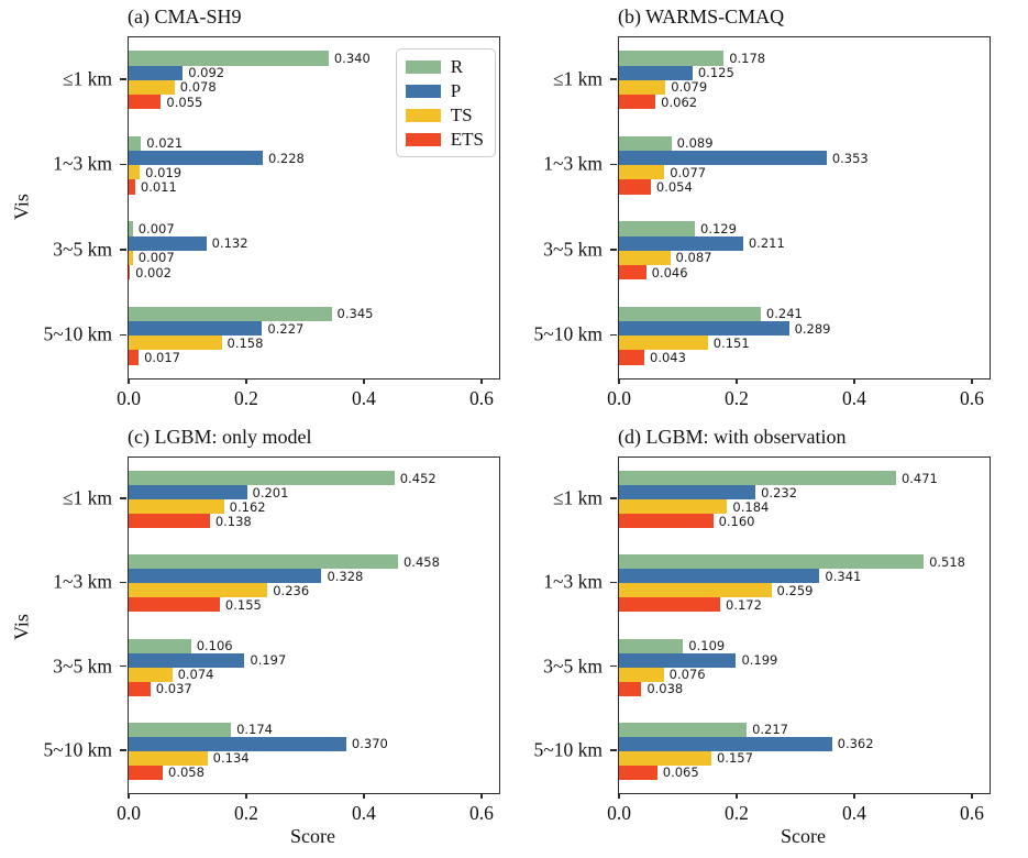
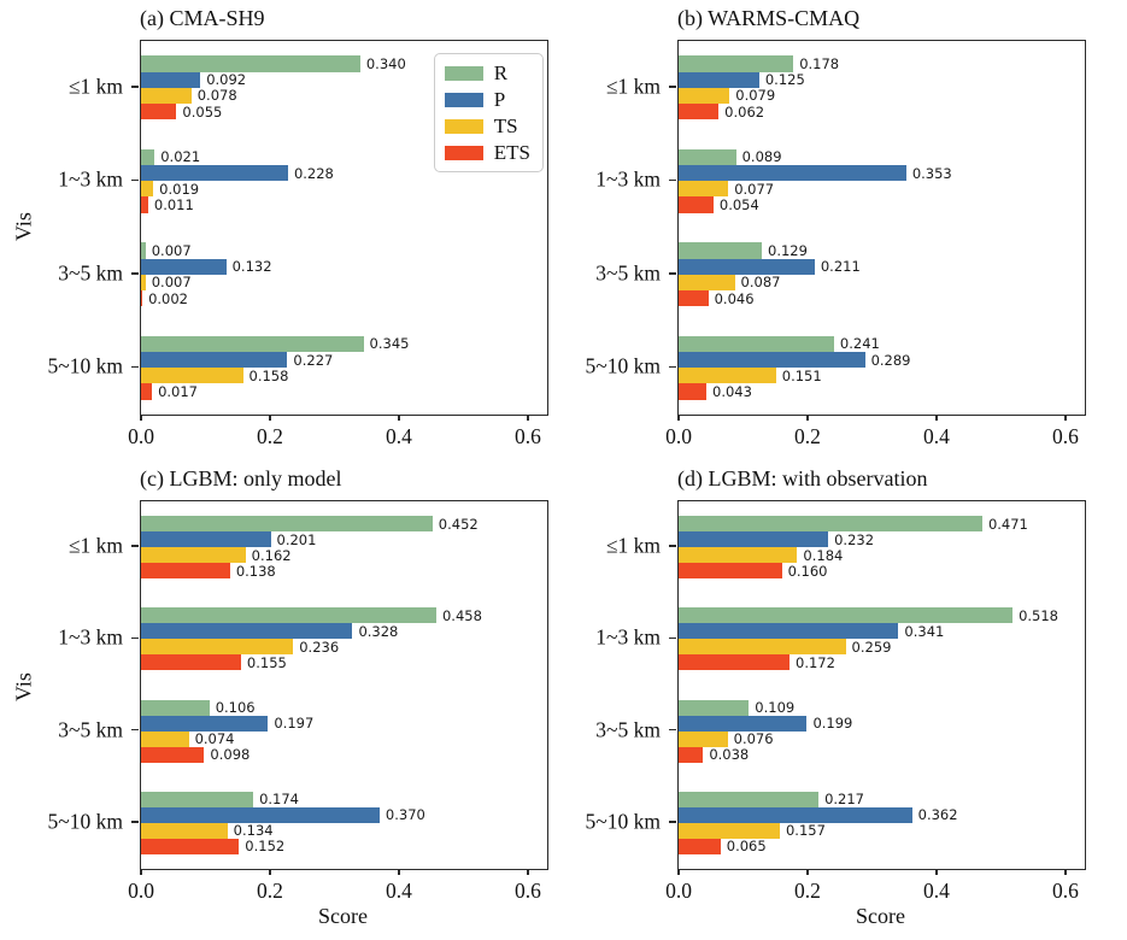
(c) LGBM: only model/ETS/3~5 km: 0.037 -> 0.098
(c) LGBM: only model/ETS/5~10 km: 0.058 -> 0.152
